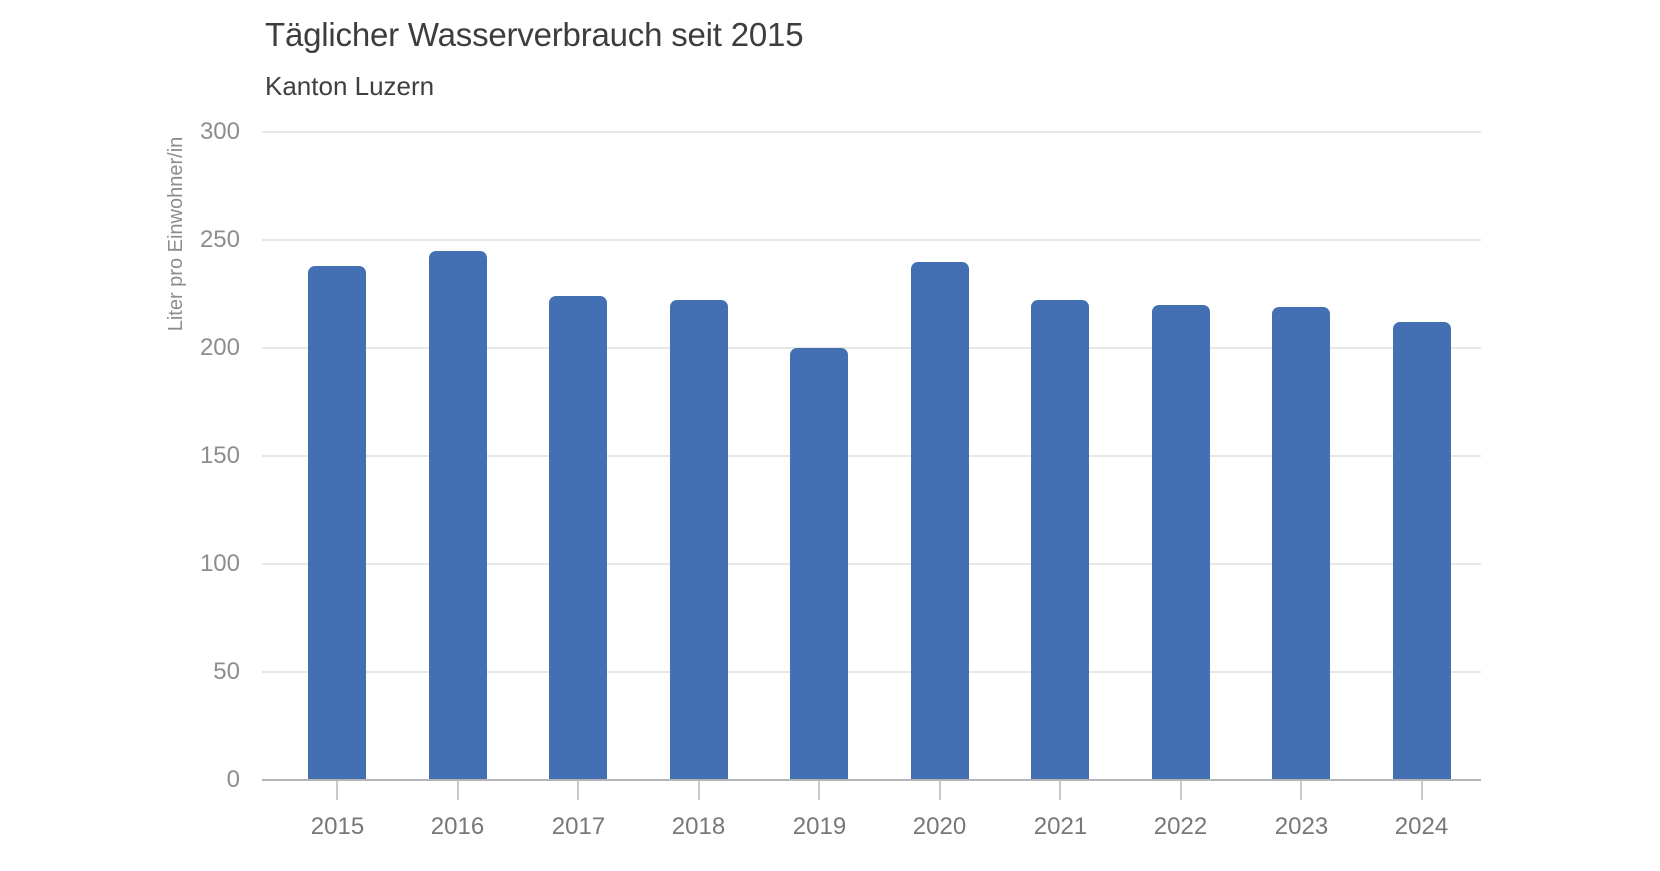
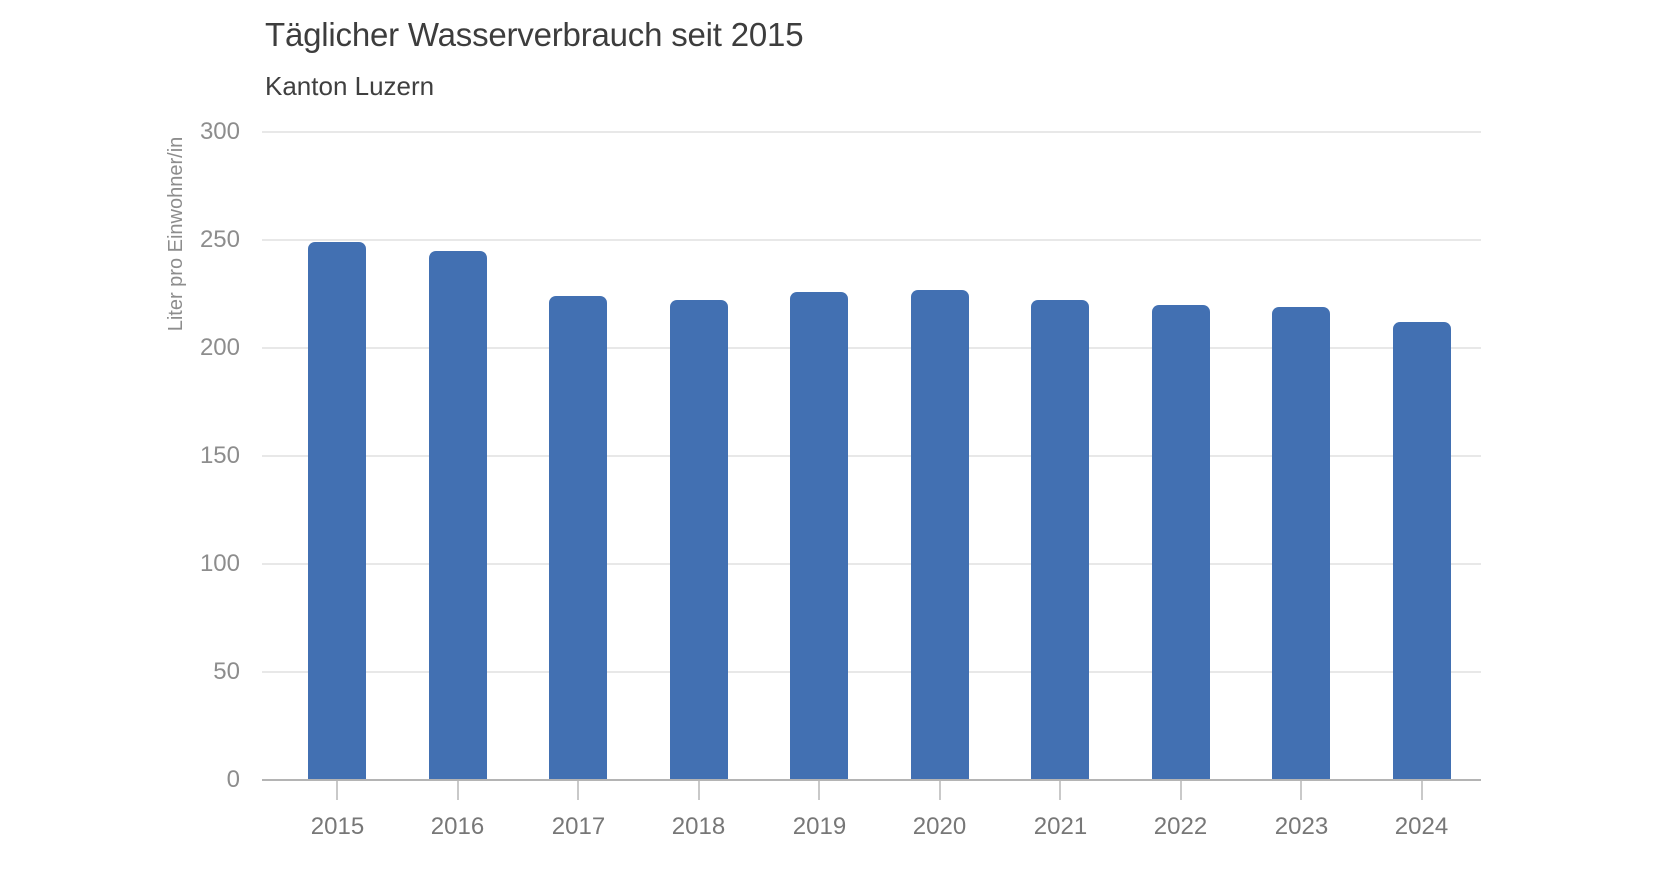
2015: 238 -> 249
2019: 200 -> 226
2020: 240 -> 227
